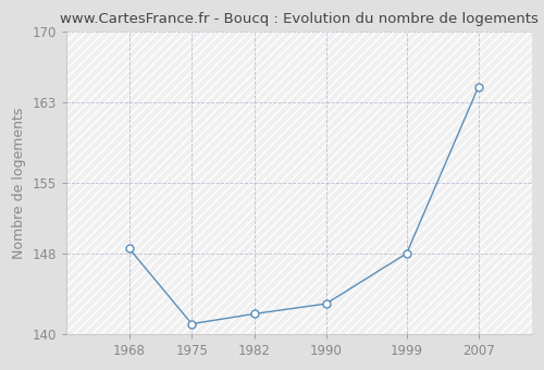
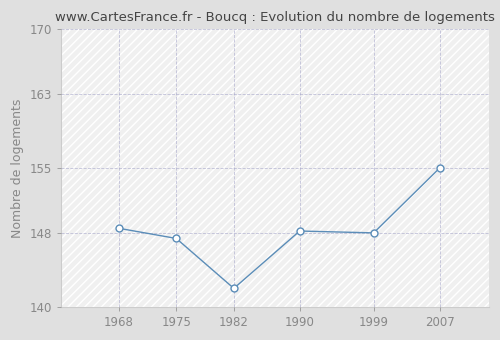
1975: 141.0 -> 147.4
1990: 143.0 -> 148.2
2007: 164.5 -> 155.0
